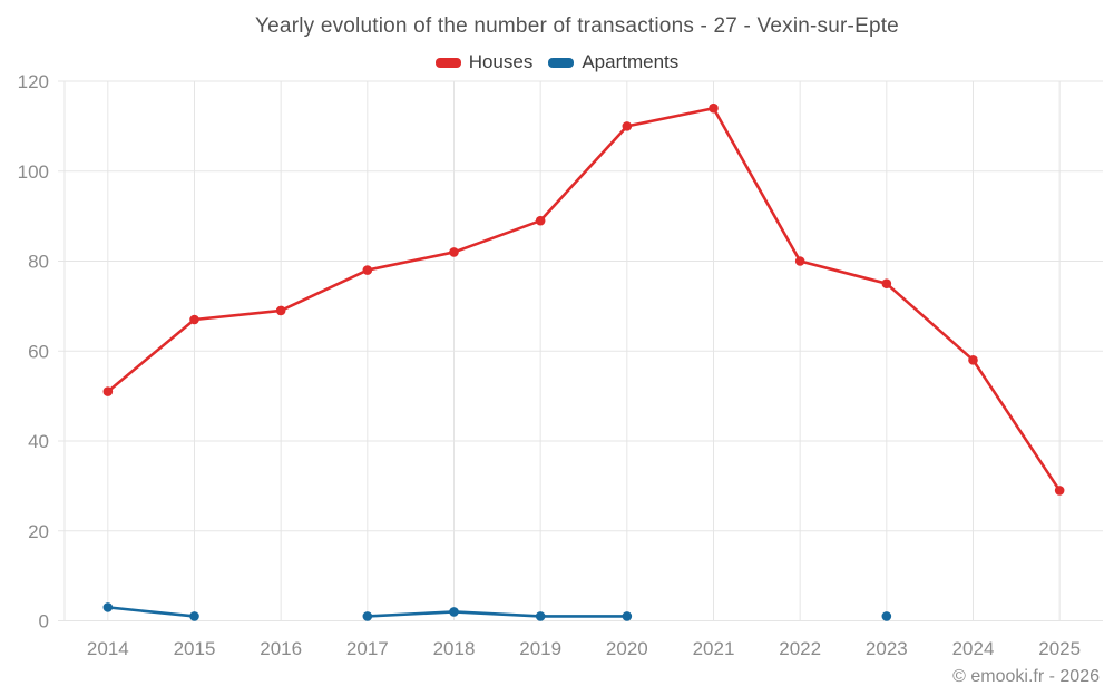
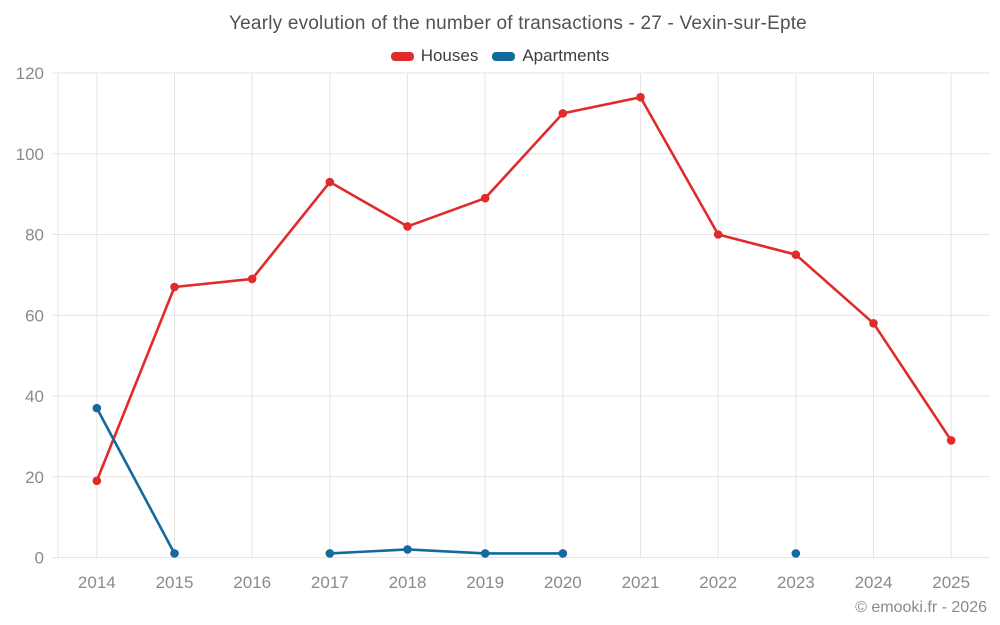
Houses/2014: 51 -> 19
Apartments/2014: 3 -> 37
Houses/2017: 78 -> 93
